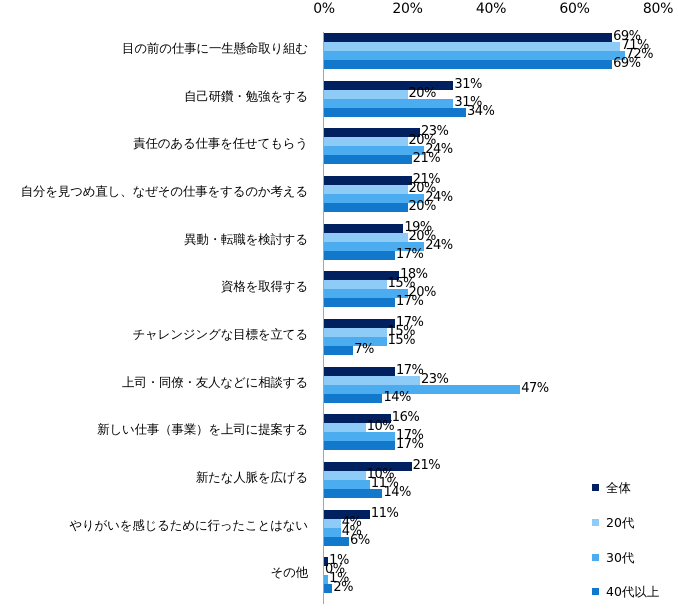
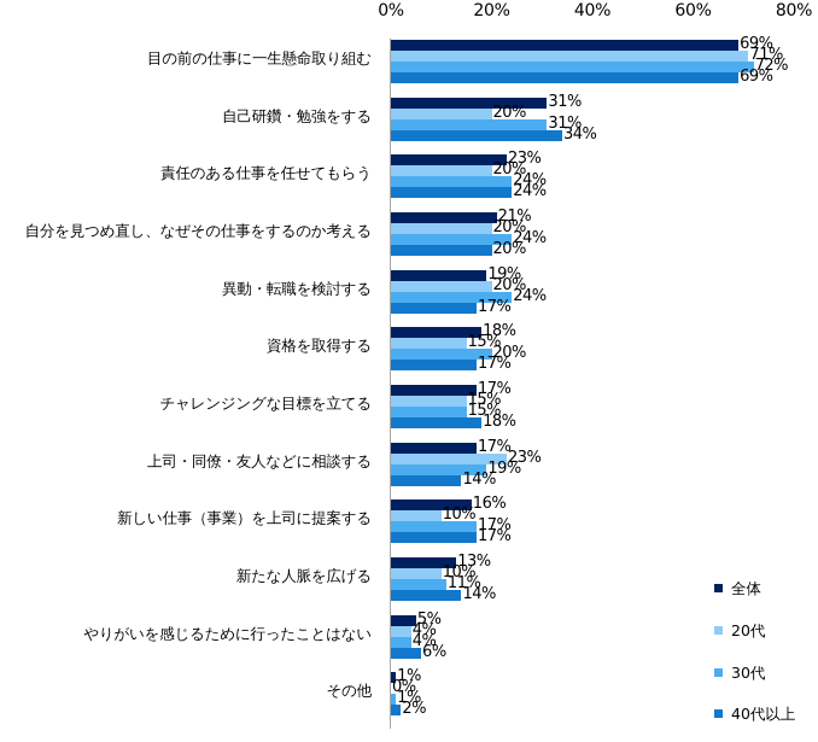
40代以上/責任のある仕事を任せてもらう: 21% -> 24%
40代以上/チャレンジングな目標を立てる: 7% -> 18%
30代/上司・同僚・友人などに相談する: 47% -> 19%
全体/新たな人脈を広げる: 21% -> 13%
全体/やりがいを感じるために行ったことはない: 11% -> 5%
